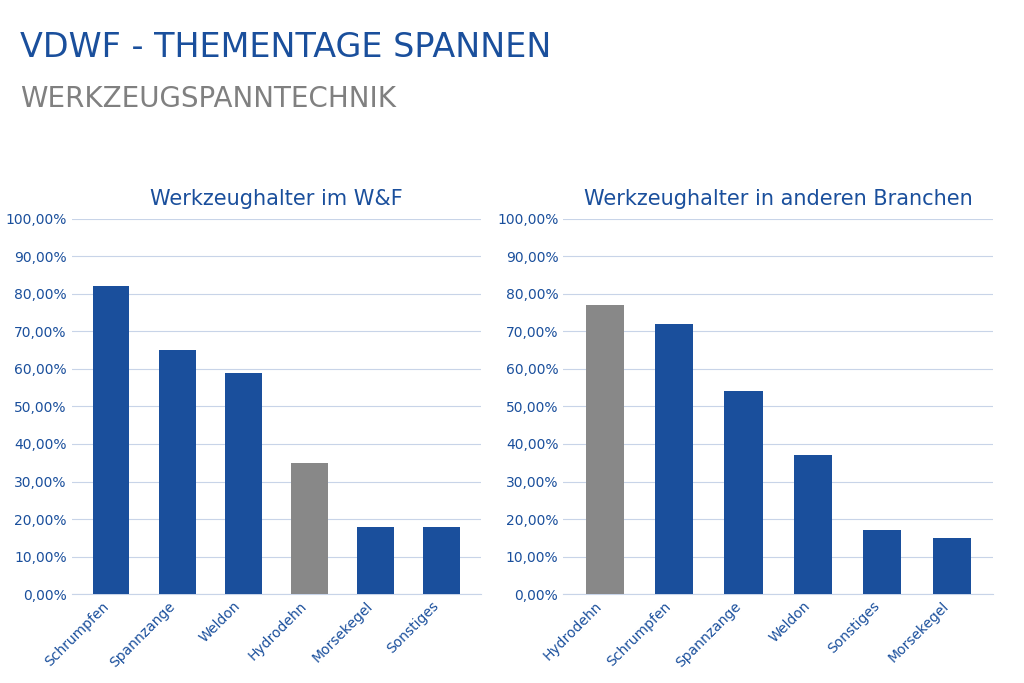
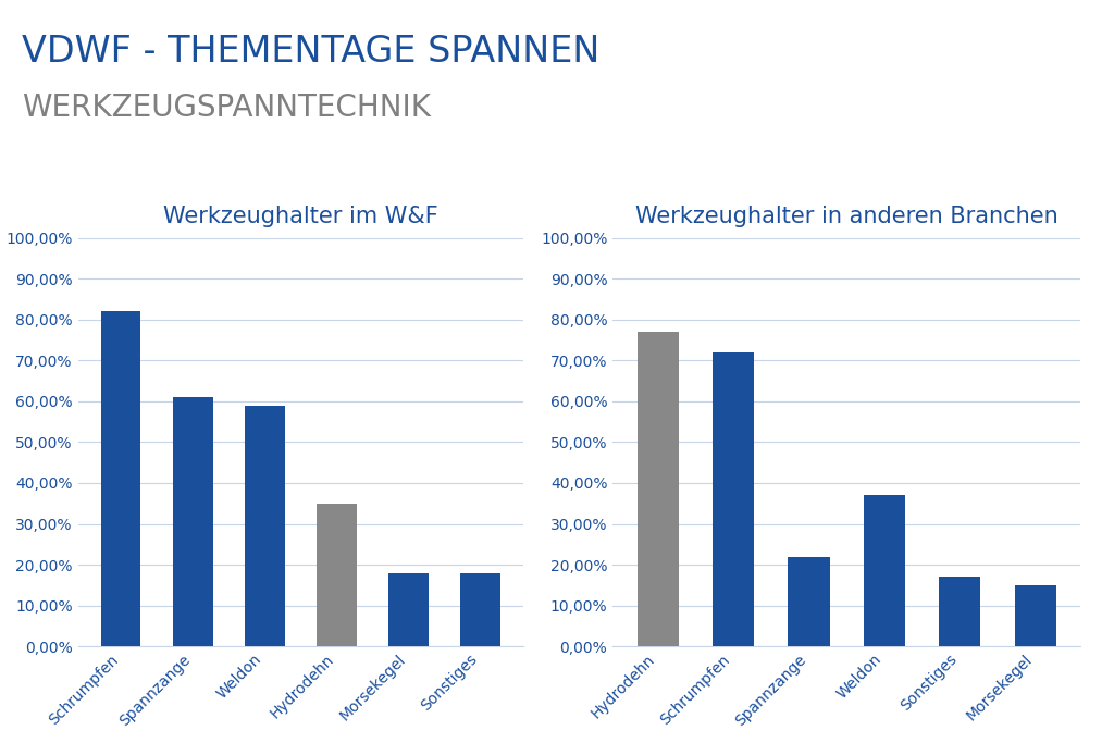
Werkzeughalter im W&F/Spannzange: 65% -> 61%
Werkzeughalter in anderen Branchen/Spannzange: 54% -> 22%
